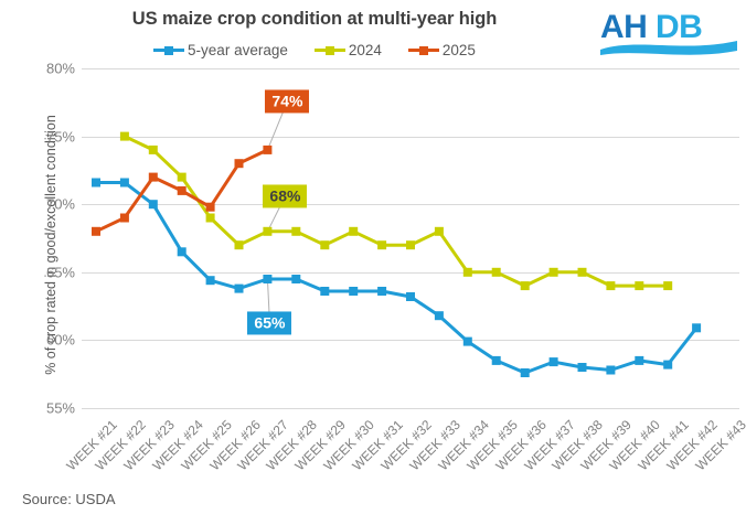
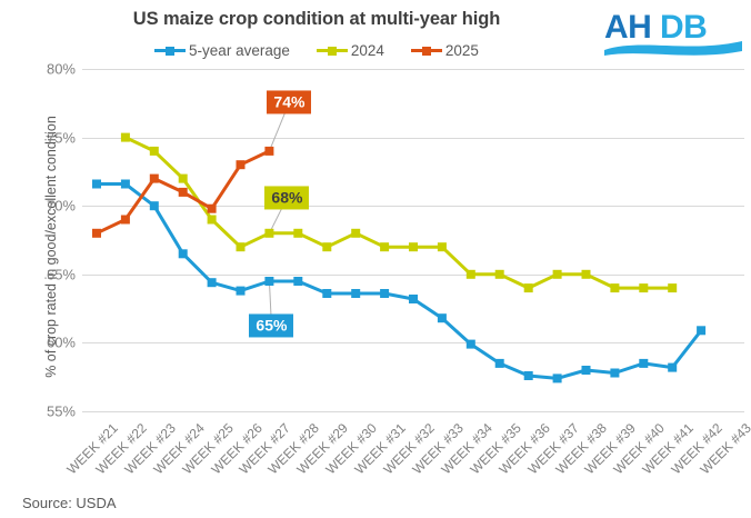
2024/WEEK #33: 68% -> 67%
5-year average/WEEK #37: 58.4% -> 57.4%
